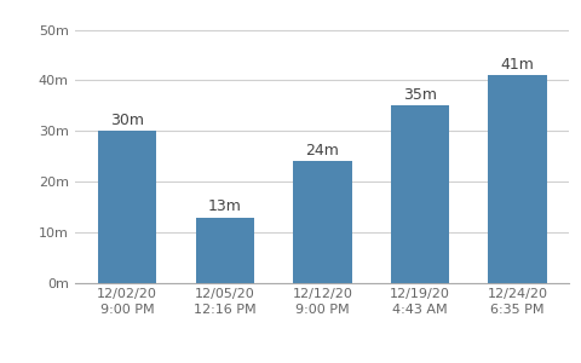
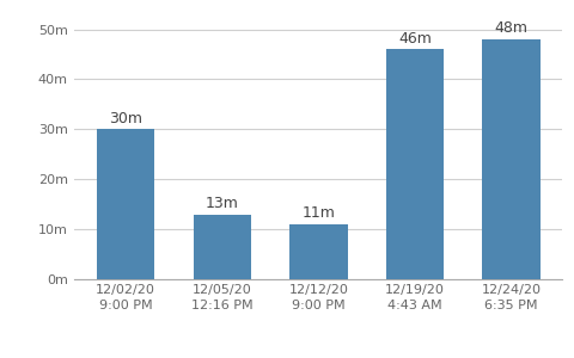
12/12/20 9:00 PM: 24m -> 11m
12/19/20 4:43 AM: 35m -> 46m
12/24/20 6:35 PM: 41m -> 48m
